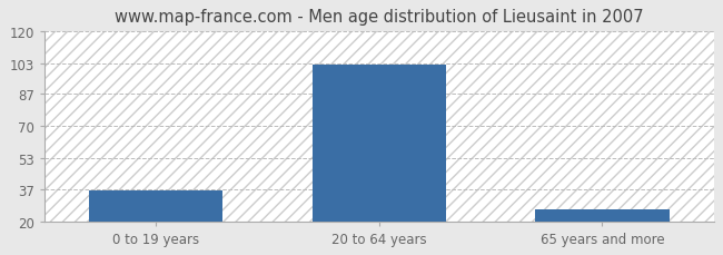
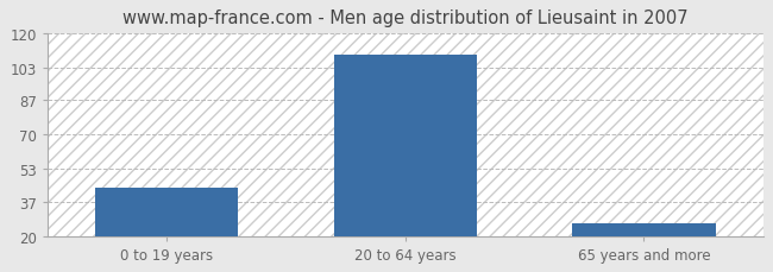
0 to 19 years: 36 -> 44
20 to 64 years: 102 -> 109
